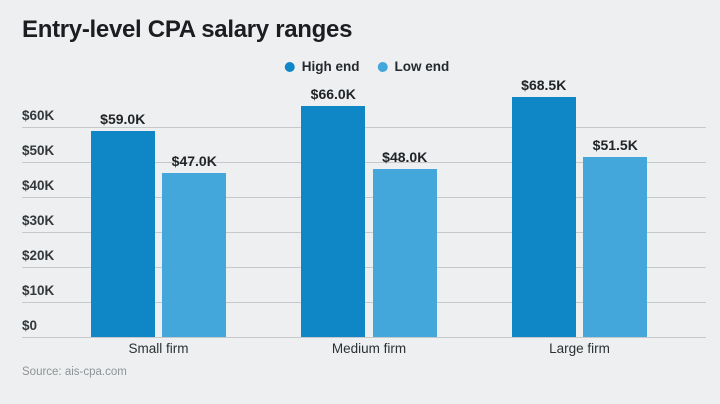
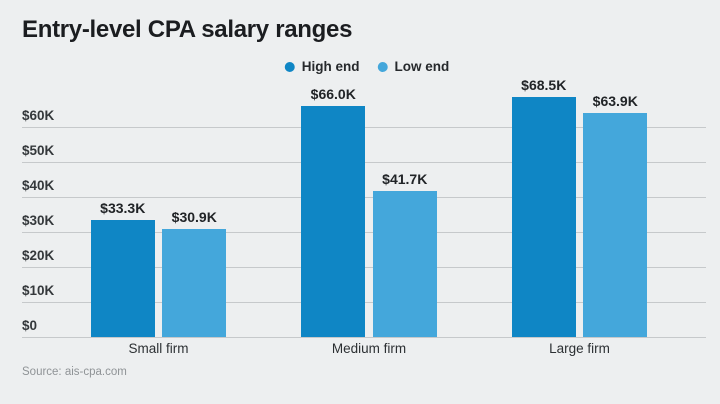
High end/Small firm: $59.0K -> $33.3K
Low end/Small firm: $47.0K -> $30.9K
Low end/Medium firm: $48.0K -> $41.7K
Low end/Large firm: $51.5K -> $63.9K
